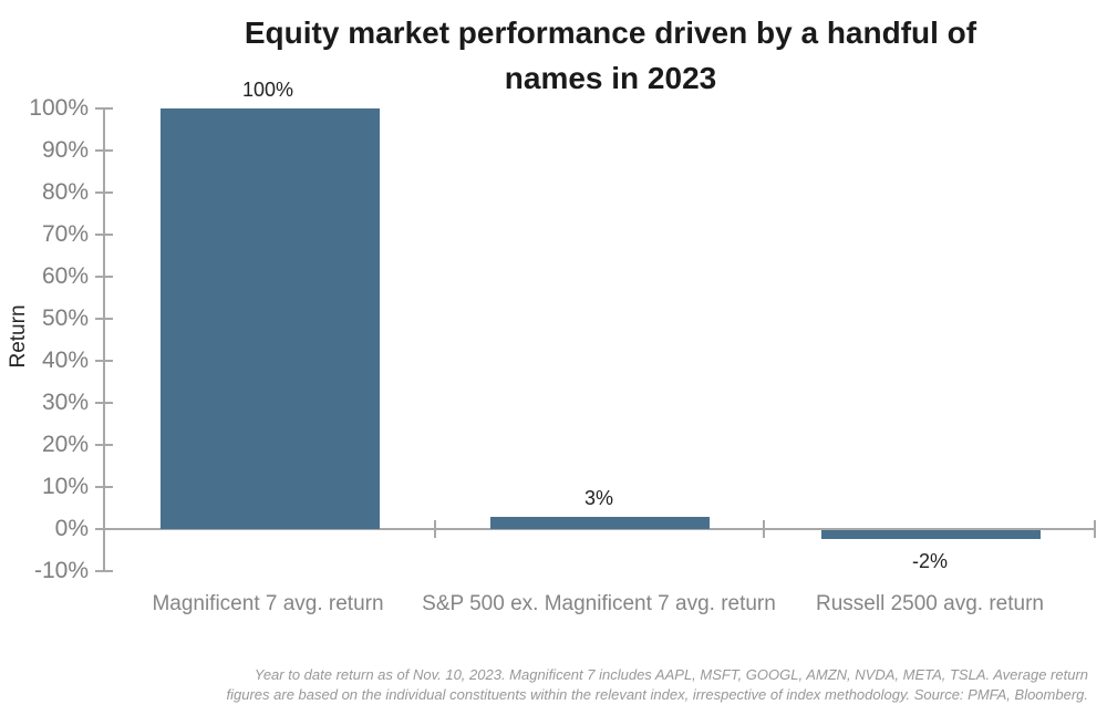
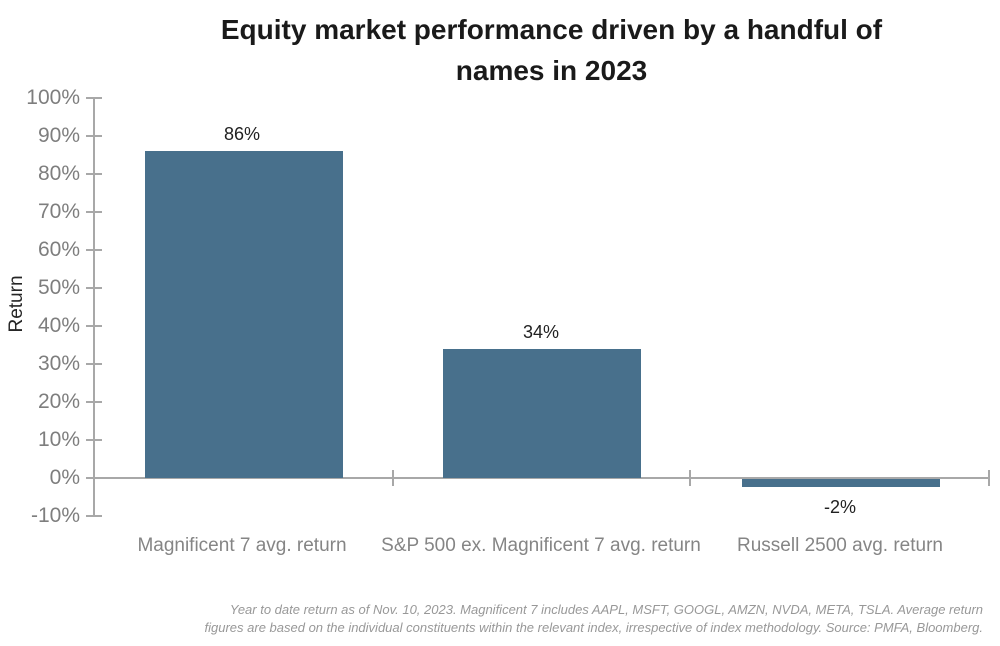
Magnificent 7 avg. return: 100% -> 86%
S&P 500 ex. Magnificent 7 avg. return: 3% -> 34%
